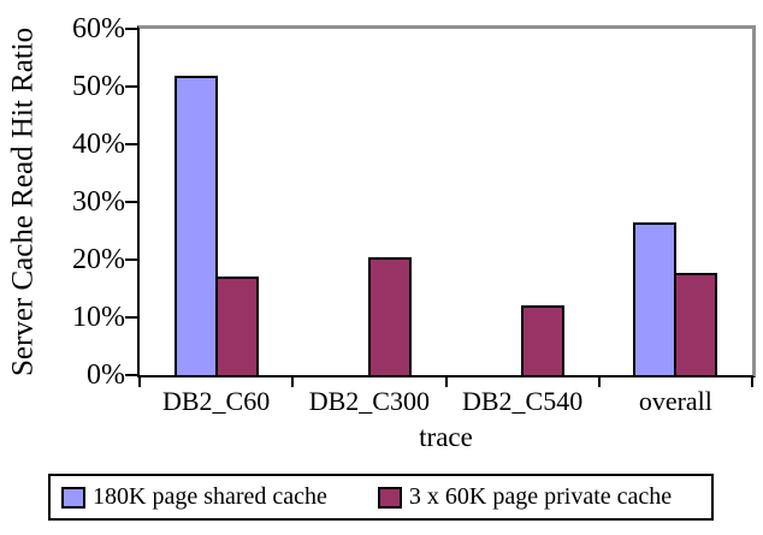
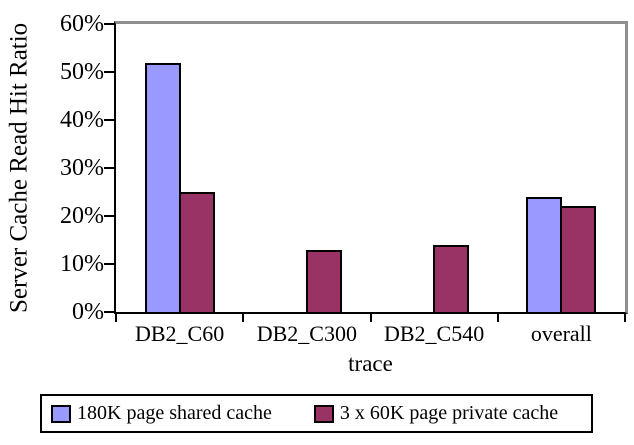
3 x 60K page private cache/DB2_C60: 17% -> 25%
3 x 60K page private cache/DB2_C300: 20% -> 13%
3 x 60K page private cache/DB2_C540: 12% -> 14%
180K page shared cache/overall: 26% -> 24%
3 x 60K page private cache/overall: 18% -> 22%
